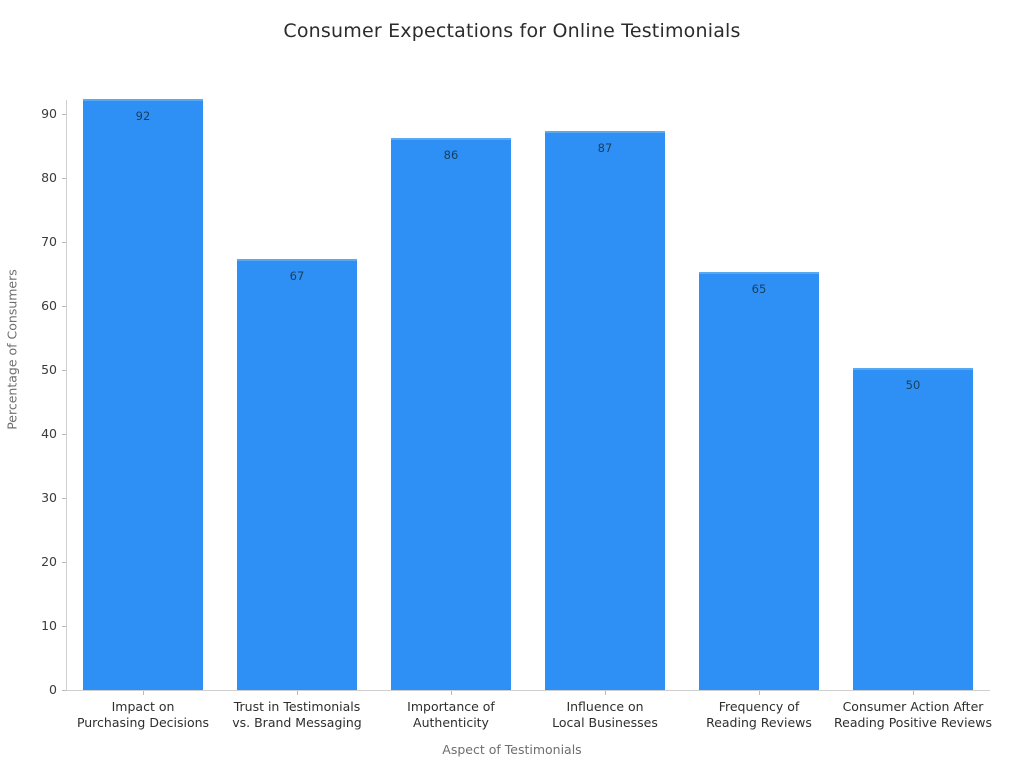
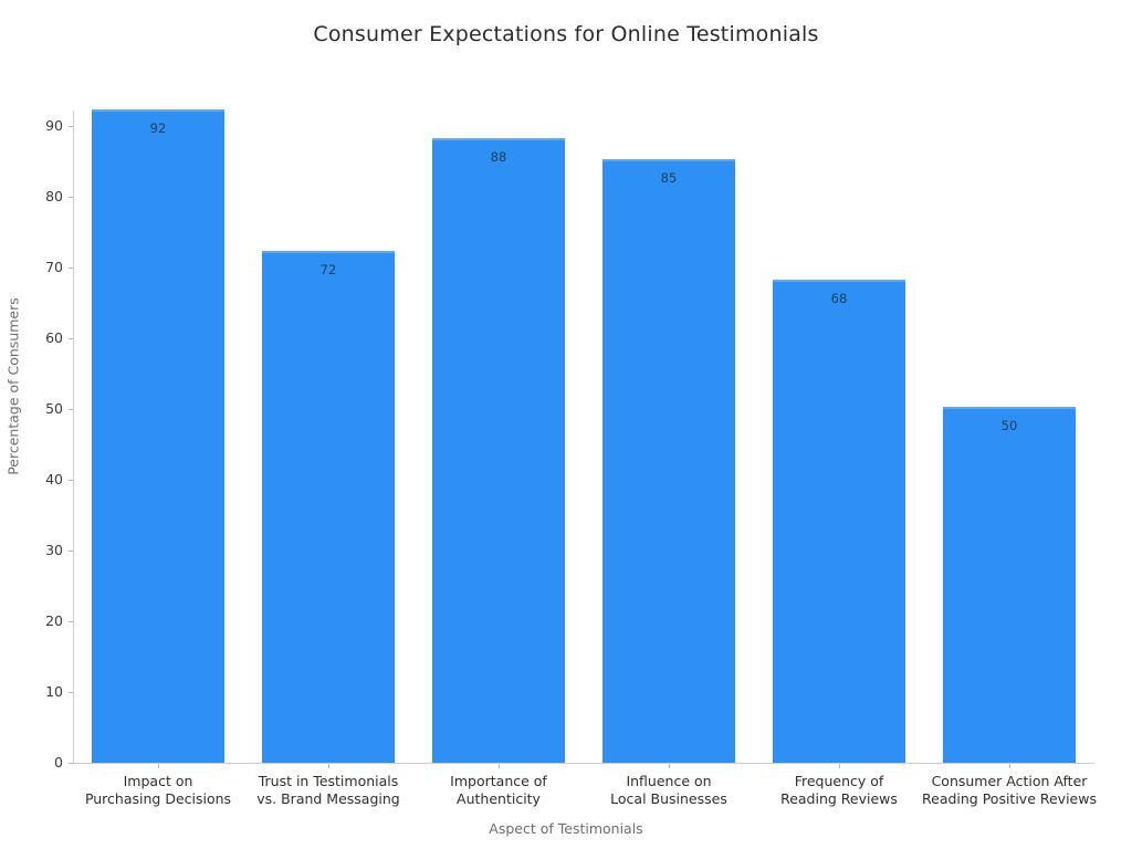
Trust in Testimonials vs. Brand Messaging: 67 -> 72
Importance of Authenticity: 86 -> 88
Influence on Local Businesses: 87 -> 85
Frequency of Reading Reviews: 65 -> 68
